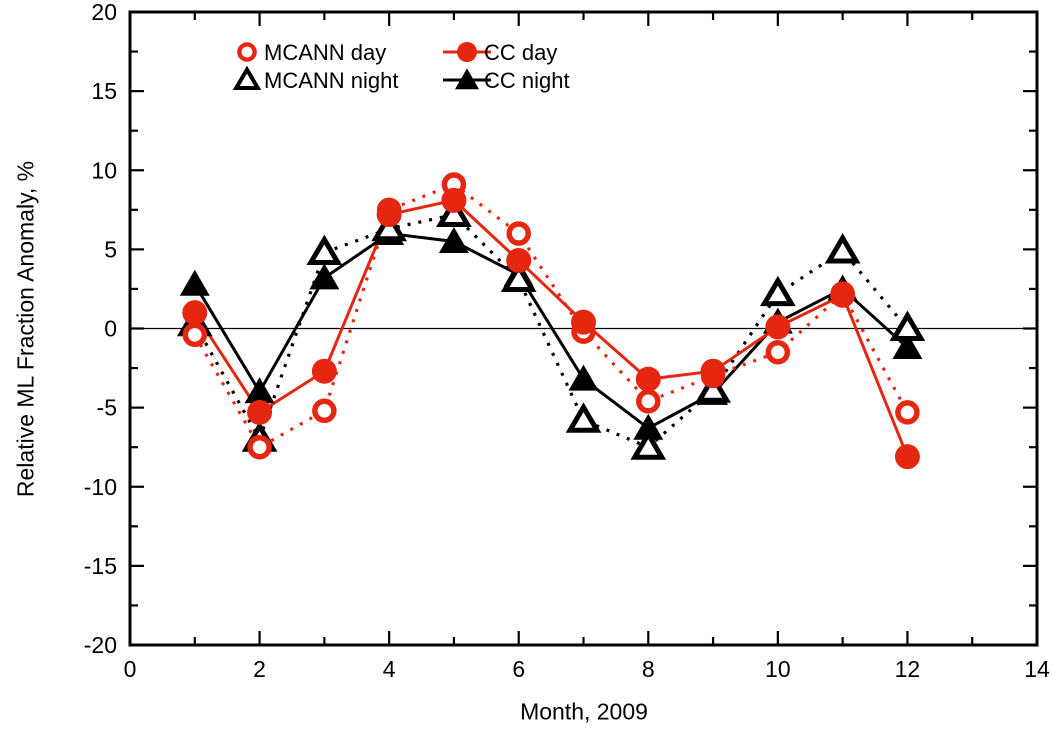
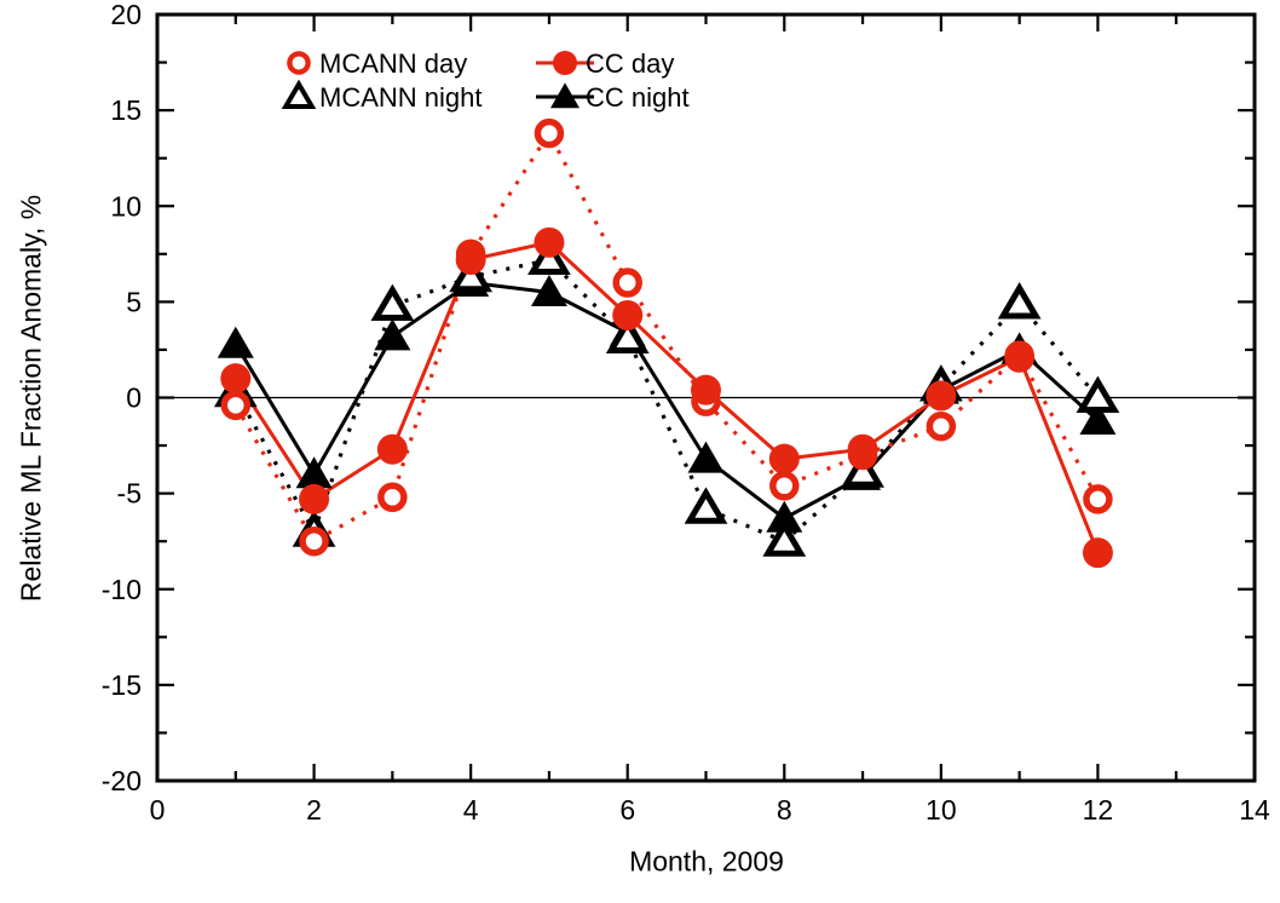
MCANN day/5: 9.1 -> 13.8
MCANN night/10: 2.2 -> 0.6
